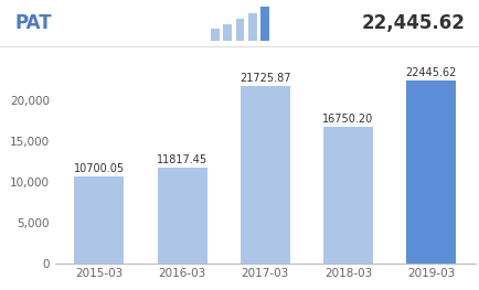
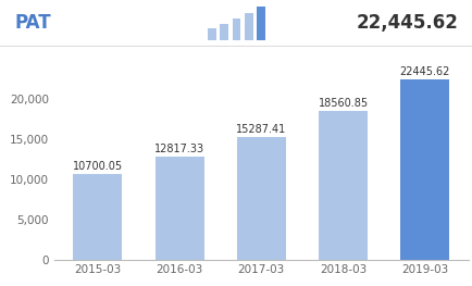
2016-03: 11817.45 -> 12817.33
2017-03: 21725.87 -> 15287.41
2018-03: 16750.20 -> 18560.85
